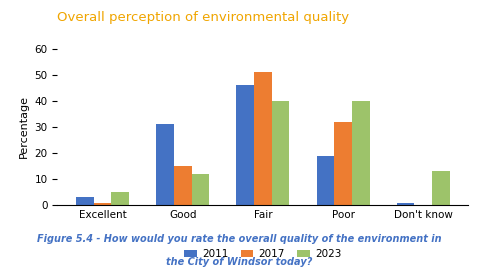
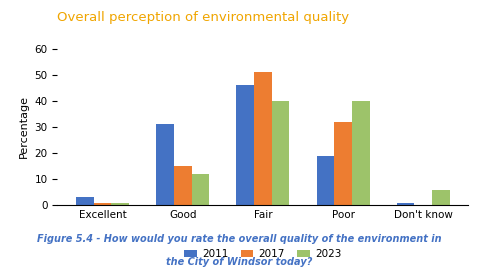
2023/Excellent: 5 -> 1
2023/Don't know: 13 -> 6
